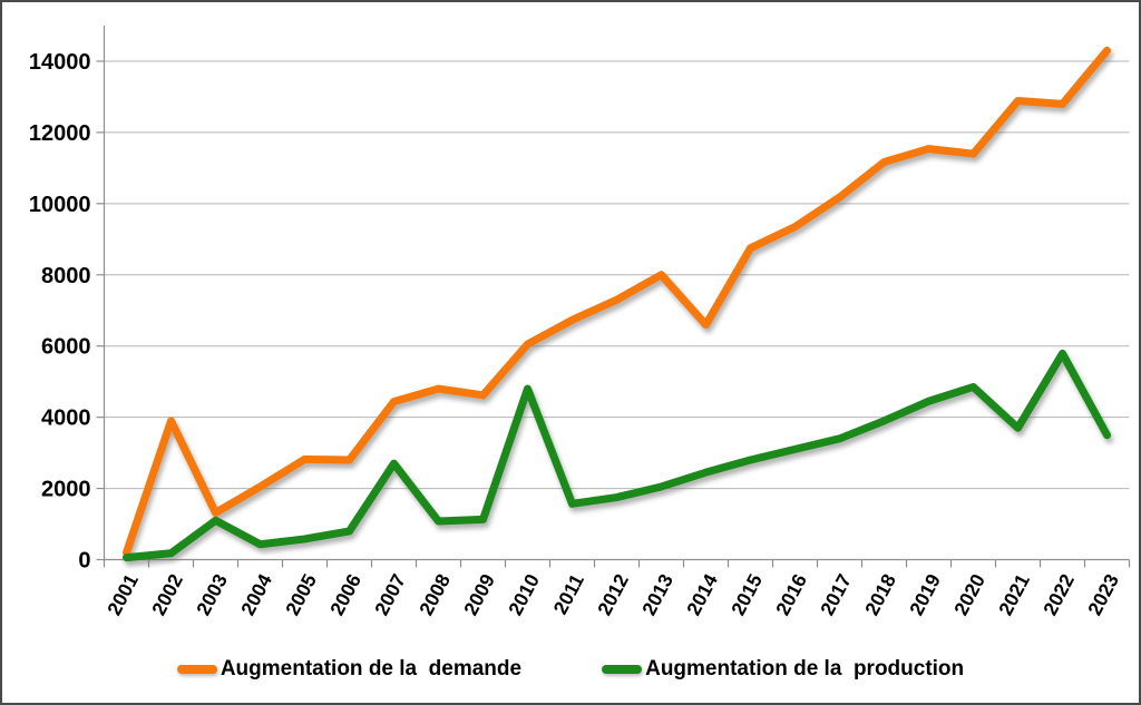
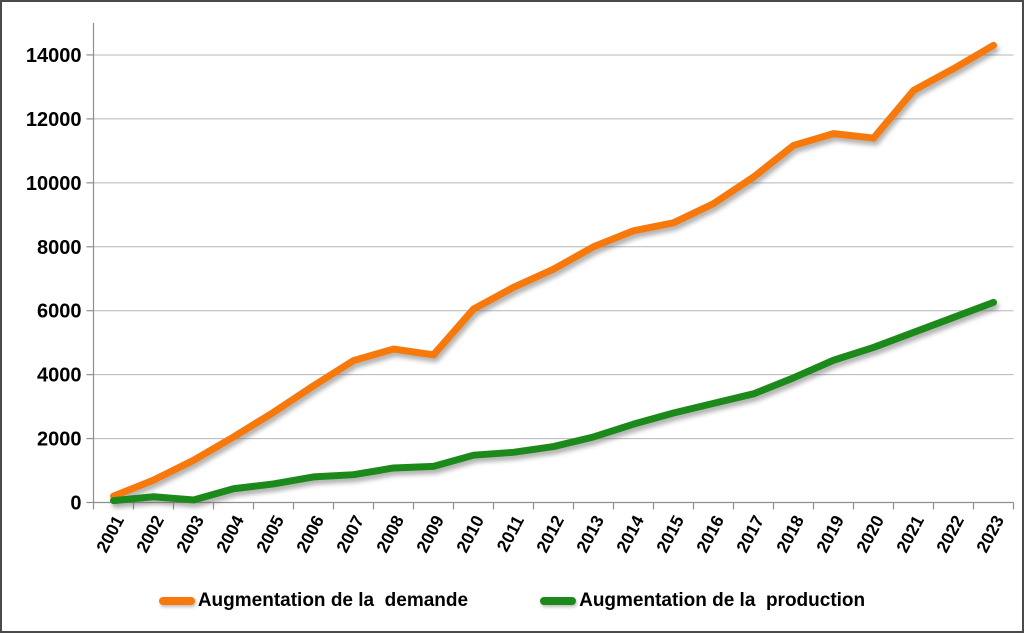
Augmentation de la demande/2002: 3900 -> 700
Augmentation de la production/2003: 1100 -> 100
Augmentation de la demande/2006: 2800 -> 3600
Augmentation de la production/2007: 2700 -> 900
Augmentation de la production/2010: 4800 -> 1500
Augmentation de la demande/2014: 6600 -> 8500
Augmentation de la production/2021: 3700 -> 5300
Augmentation de la demande/2022: 12800 -> 13600
Augmentation de la production/2023: 3500 -> 6300
